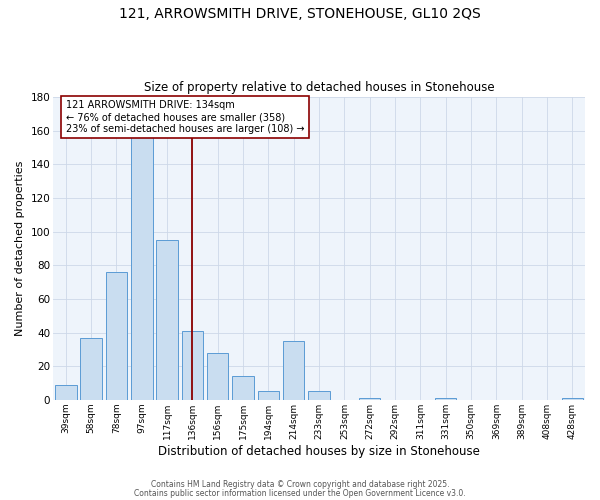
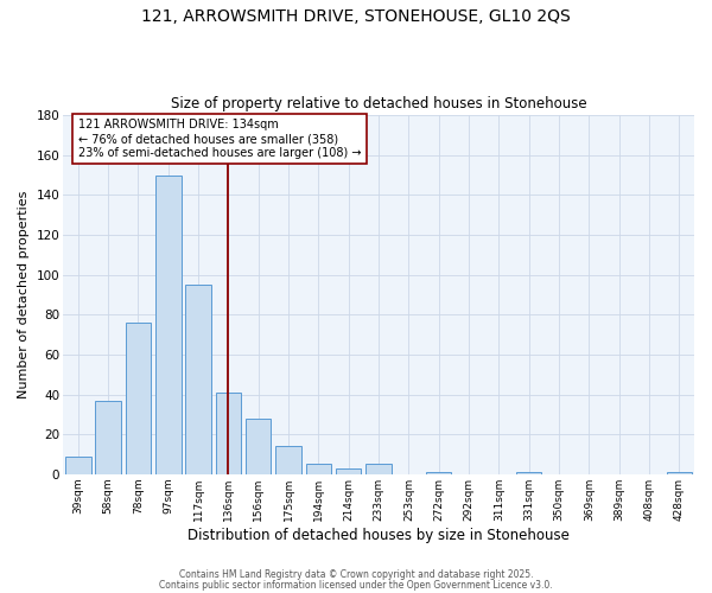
97sqm: 156 -> 150
214sqm: 35 -> 3
